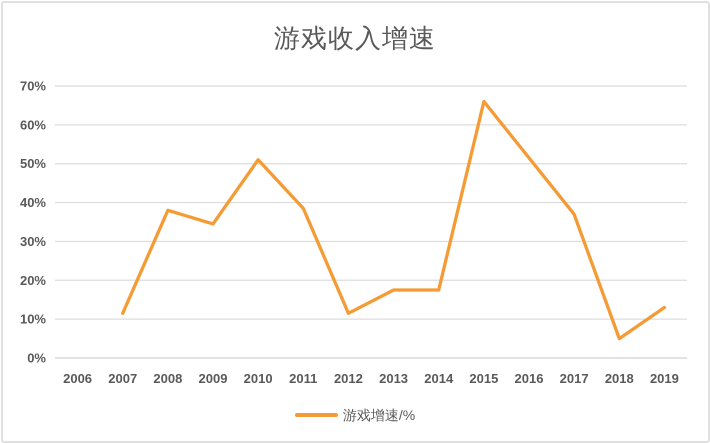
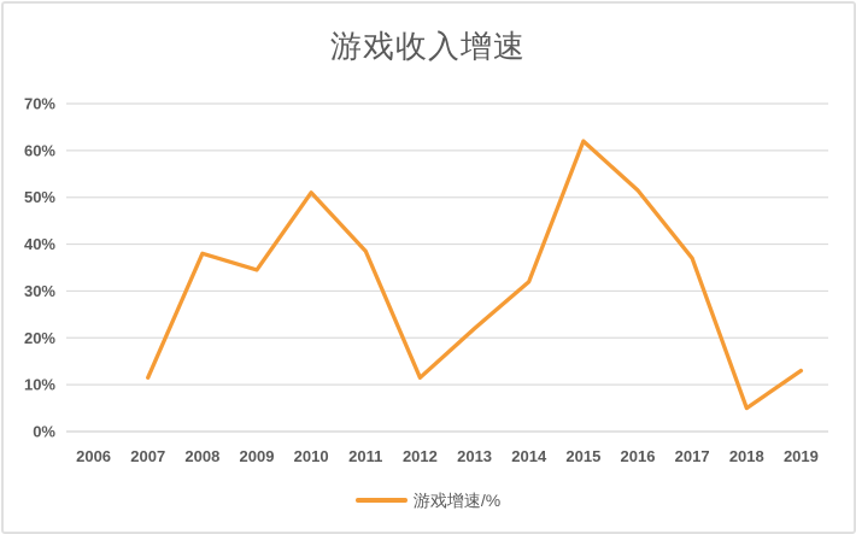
2013: 18% -> 22%
2014: 18% -> 32%
2015: 66% -> 62%
